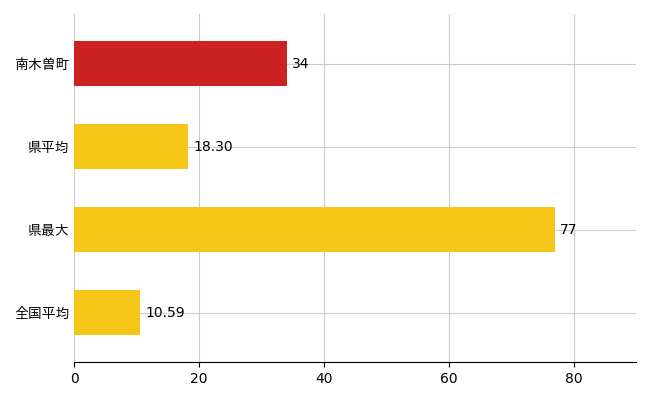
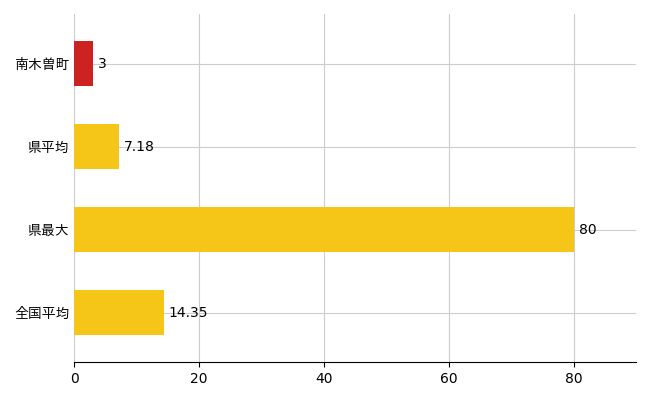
南木曽町: 34 -> 3
県平均: 18.30 -> 7.18
県最大: 77 -> 80
全国平均: 10.59 -> 14.35
